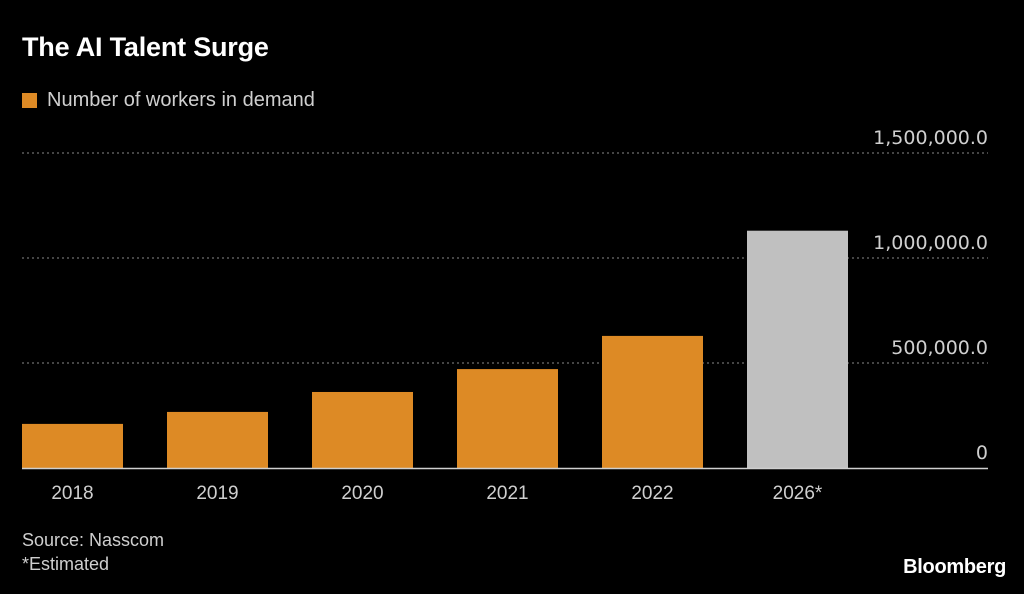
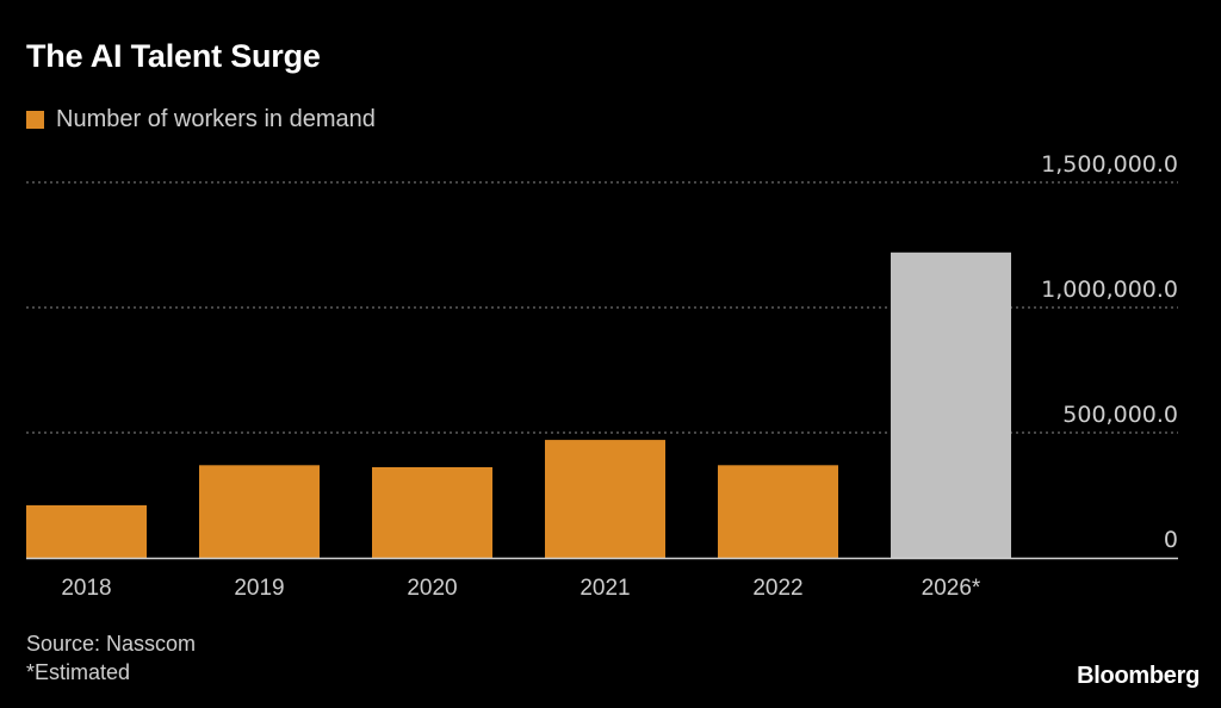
2019: 270000 -> 370000
2022: 630000 -> 370000
2026*: 1130000 -> 1220000
